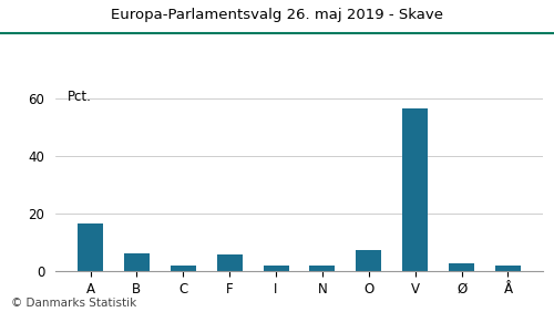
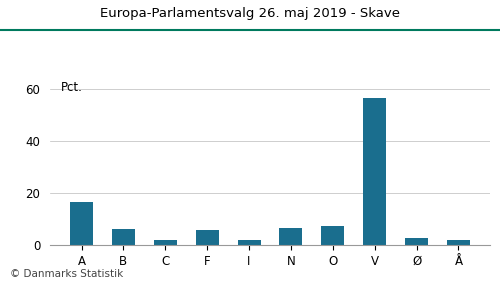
N: 2.0 -> 6.5
